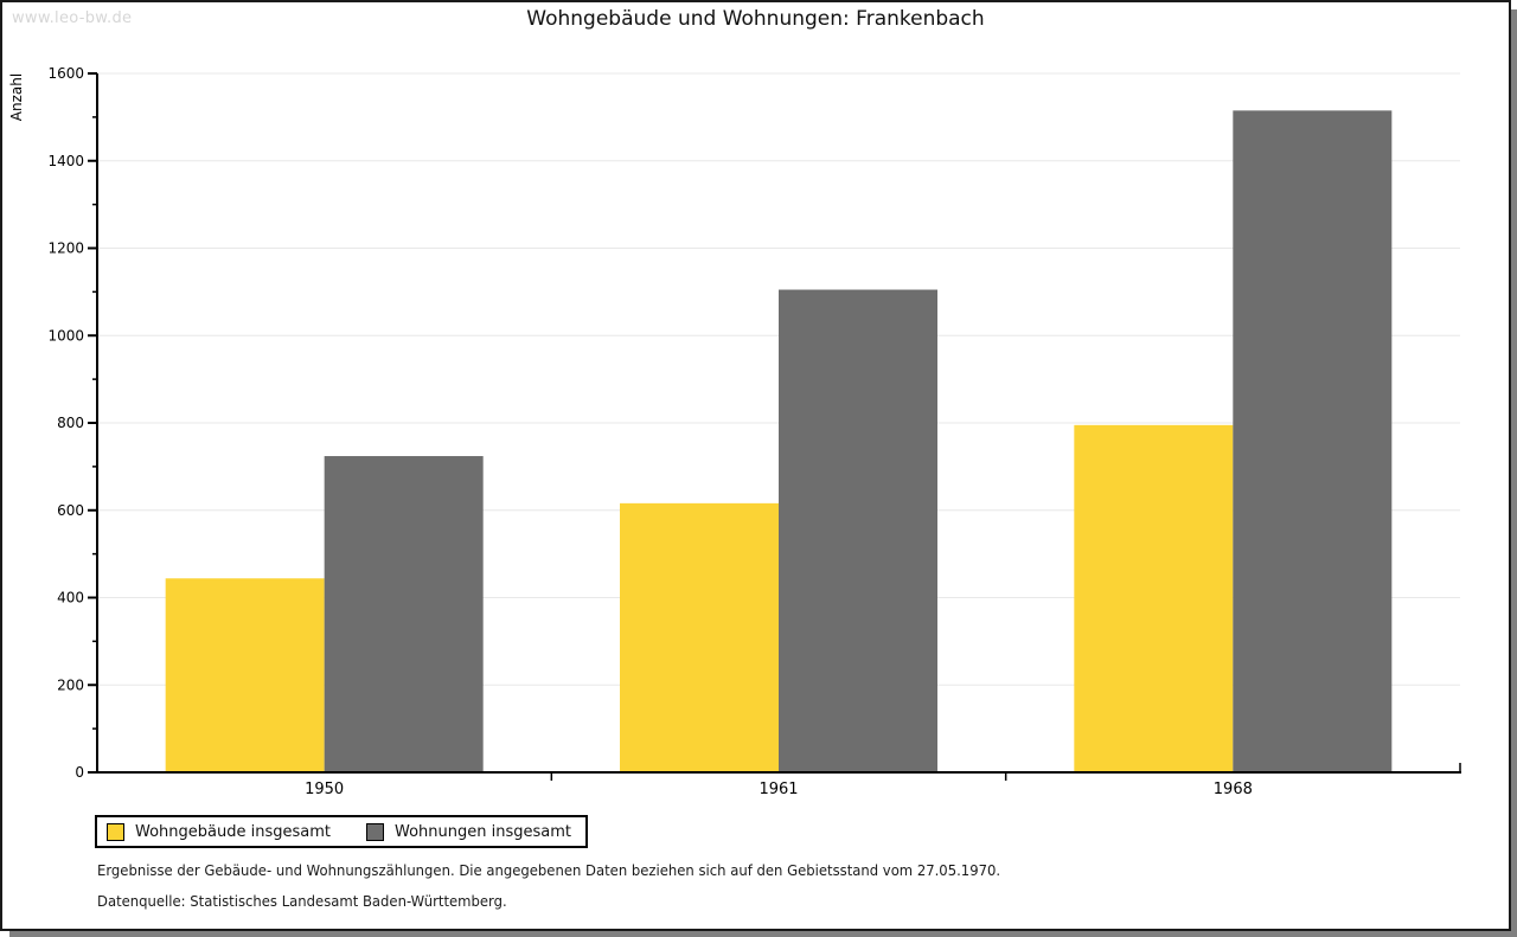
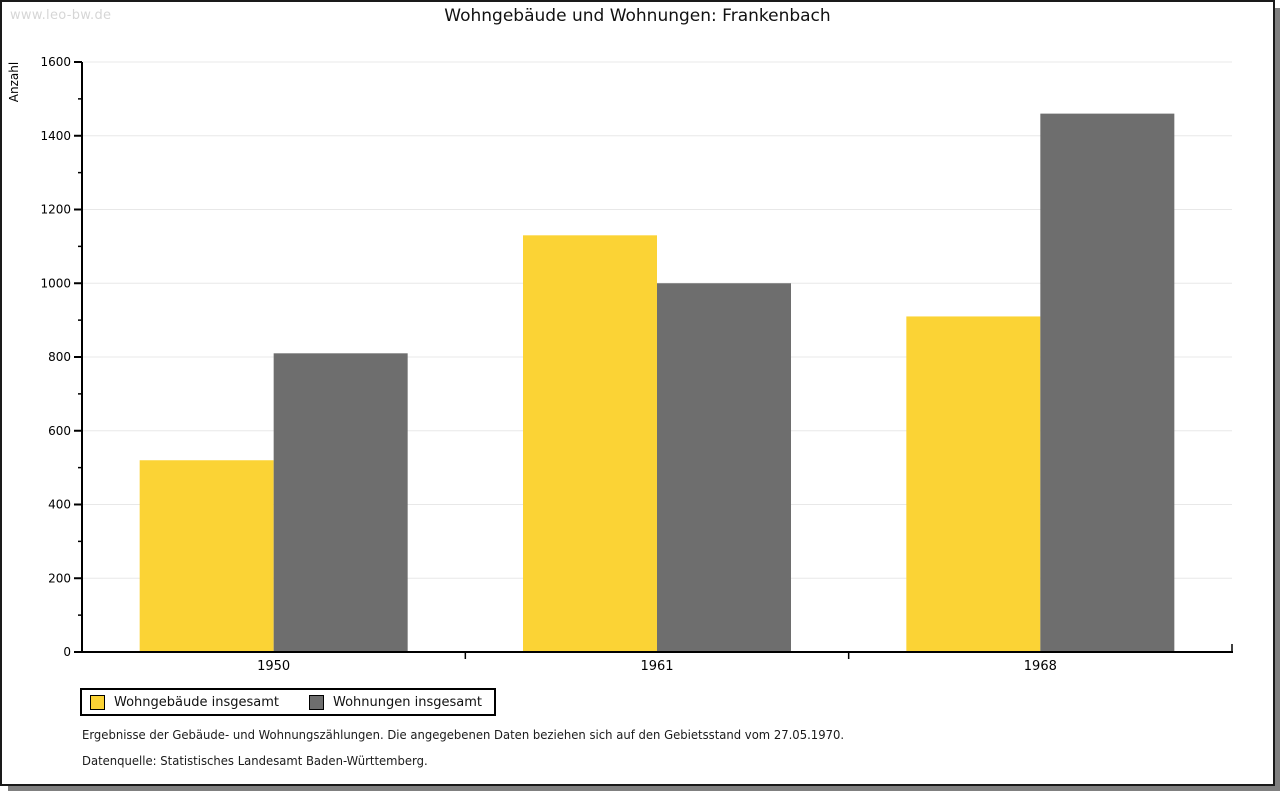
Wohngebäude insgesamt/1950: 440 -> 520
Wohnungen insgesamt/1950: 720 -> 810
Wohngebäude insgesamt/1961: 620 -> 1130
Wohnungen insgesamt/1961: 1100 -> 1000
Wohngebäude insgesamt/1968: 800 -> 910
Wohnungen insgesamt/1968: 1520 -> 1460
